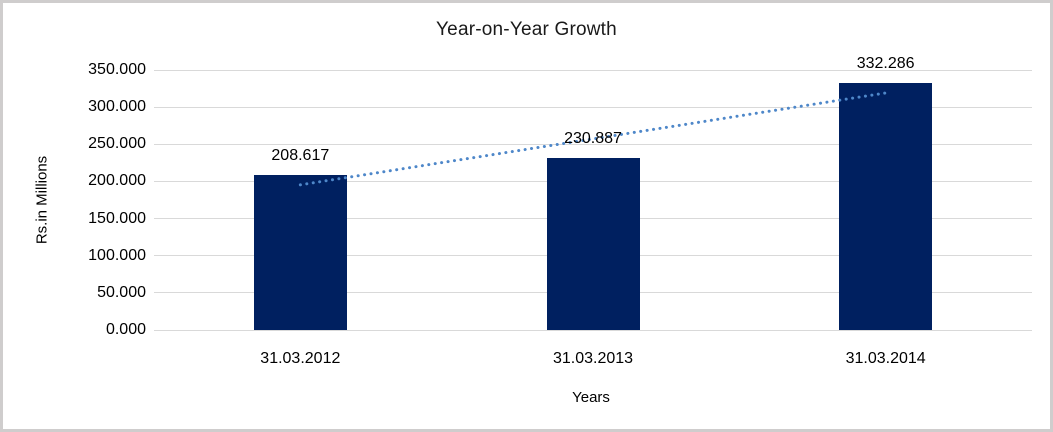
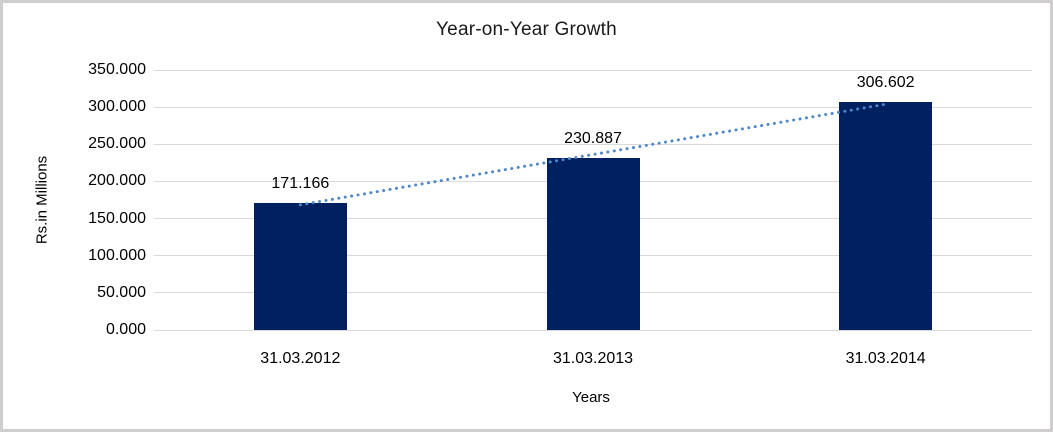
31.03.2012: 208.617 -> 171.166
31.03.2014: 332.286 -> 306.602
